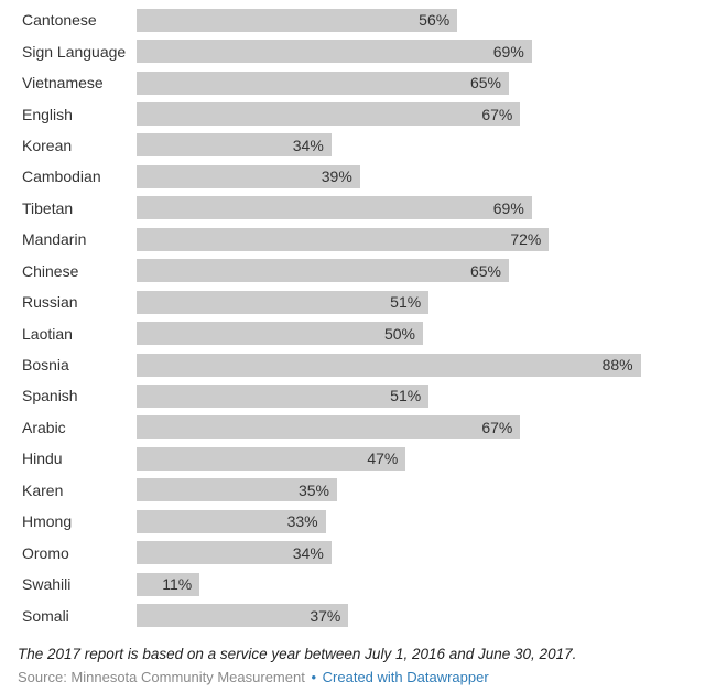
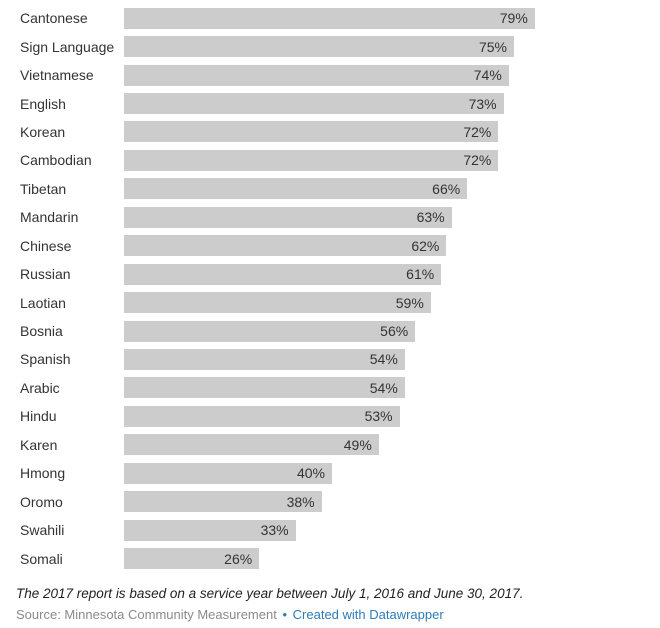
Cantonese: 56% -> 79%
Sign Language: 69% -> 75%
Vietnamese: 65% -> 74%
English: 67% -> 73%
Korean: 34% -> 72%
Cambodian: 39% -> 72%
Tibetan: 69% -> 66%
Mandarin: 72% -> 63%
Chinese: 65% -> 62%
Russian: 51% -> 61%
Laotian: 50% -> 59%
Bosnia: 88% -> 56%
Spanish: 51% -> 54%
Arabic: 67% -> 54%
Hindu: 47% -> 53%
Karen: 35% -> 49%
Hmong: 33% -> 40%
Oromo: 34% -> 38%
Swahili: 11% -> 33%
Somali: 37% -> 26%
